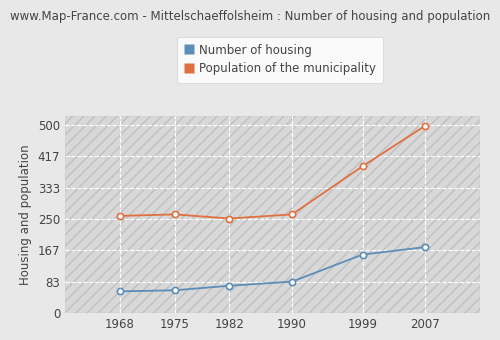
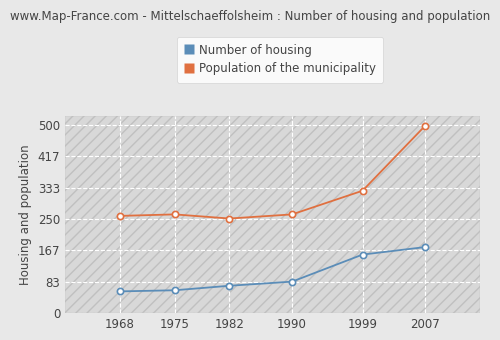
Population of the municipality/1999: 390 -> 325
